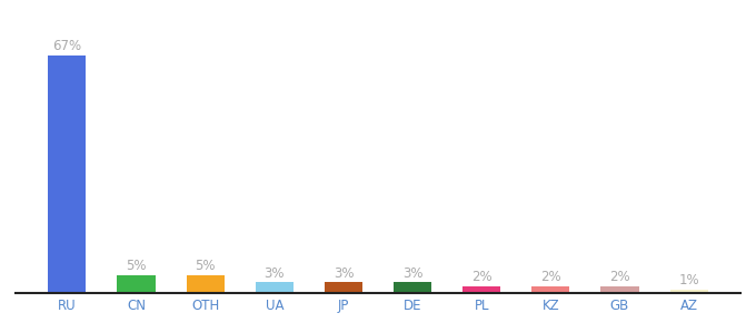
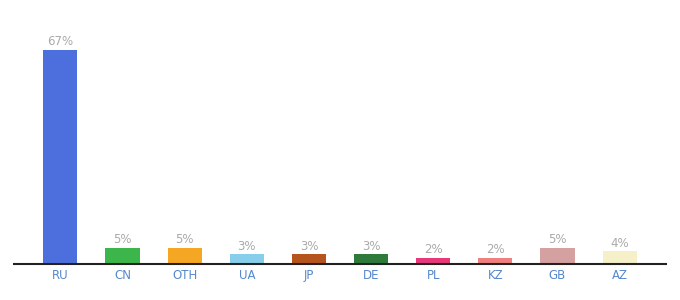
GB: 2% -> 5%
AZ: 1% -> 4%
